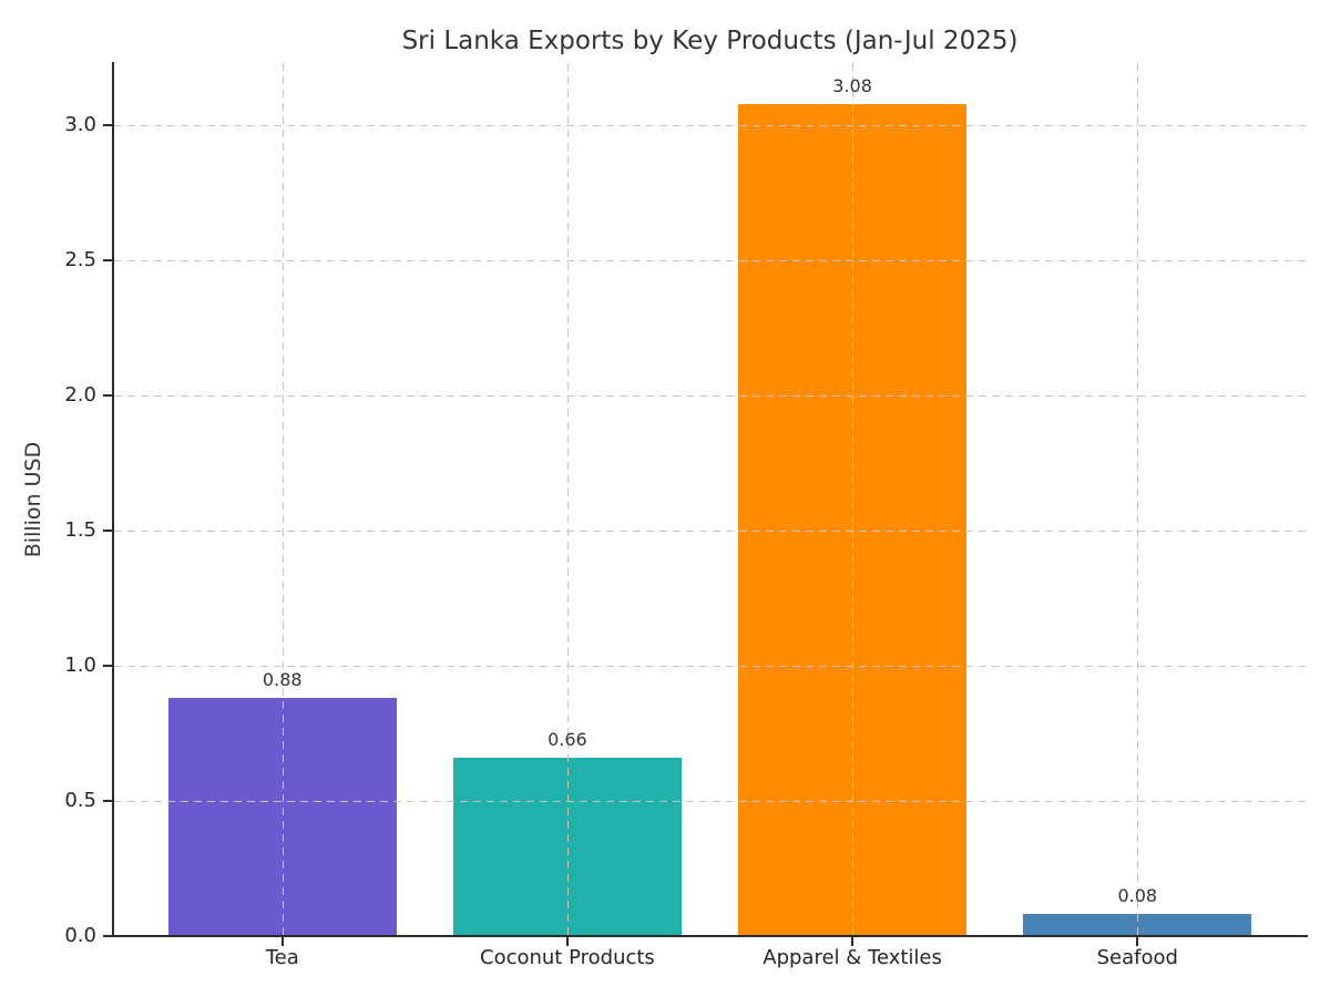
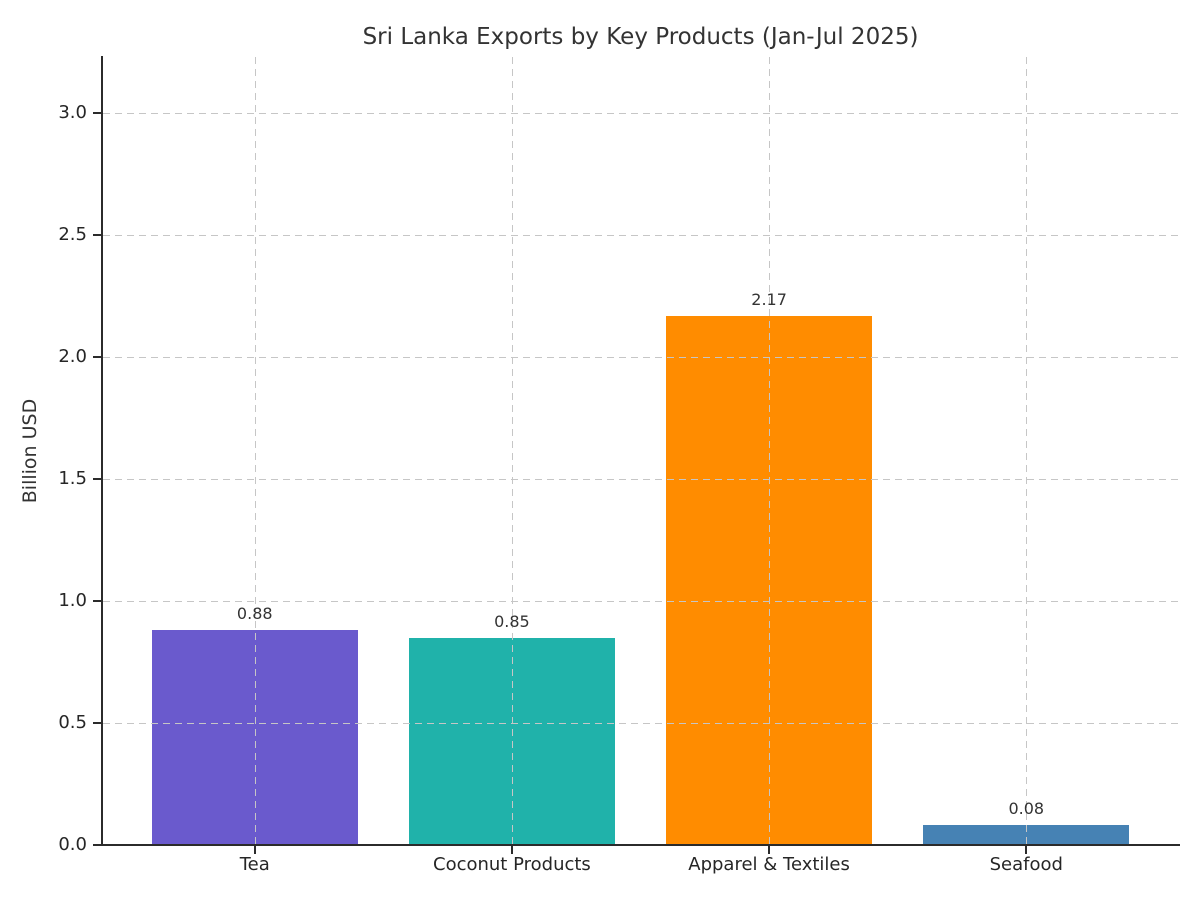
Coconut Products: 0.66 -> 0.85
Apparel & Textiles: 3.08 -> 2.17
